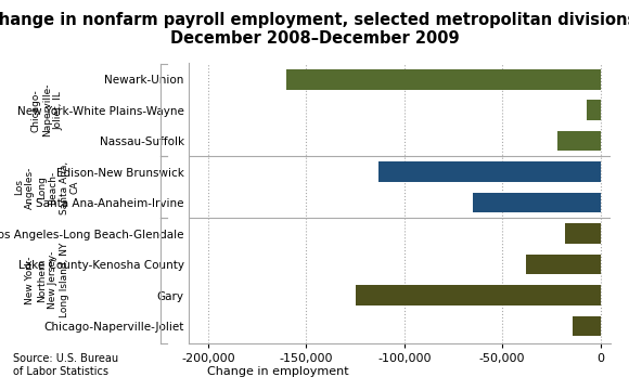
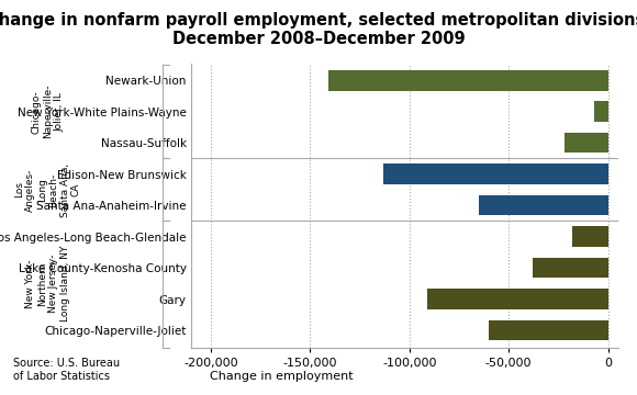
Newark-Union: -160,000 -> -141,000
Gary: -125,000 -> -91,000
Chicago-Naperville-Joliet: -14,000 -> -60,000
